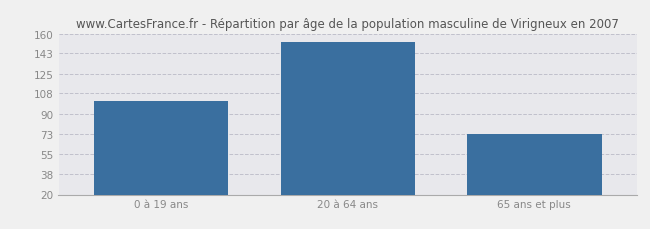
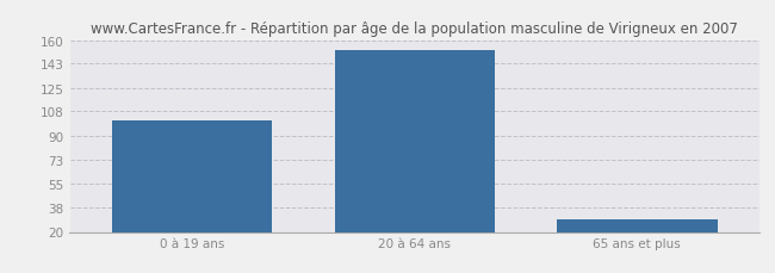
65 ans et plus: 73 -> 29
